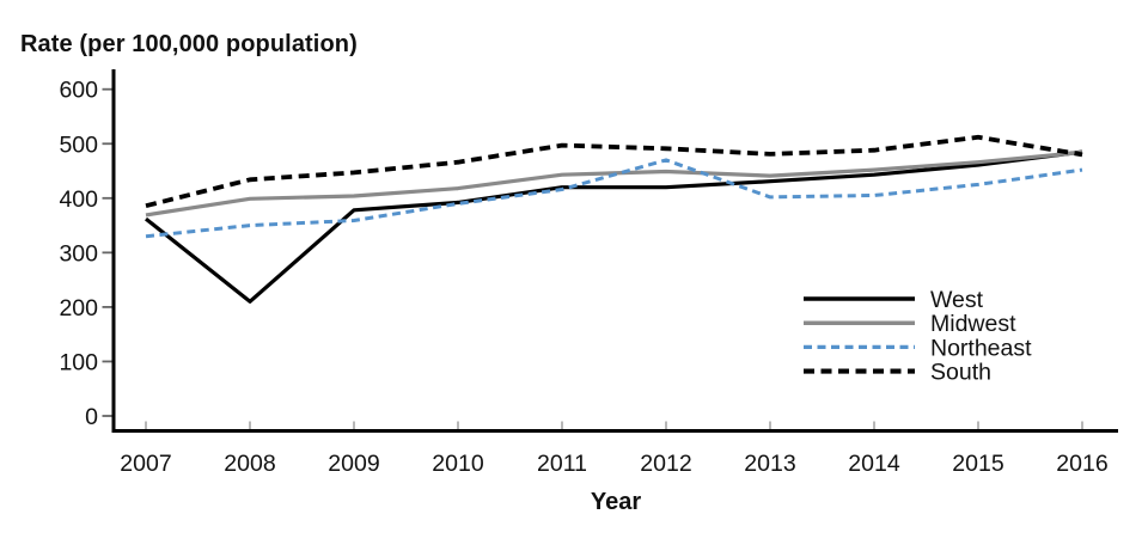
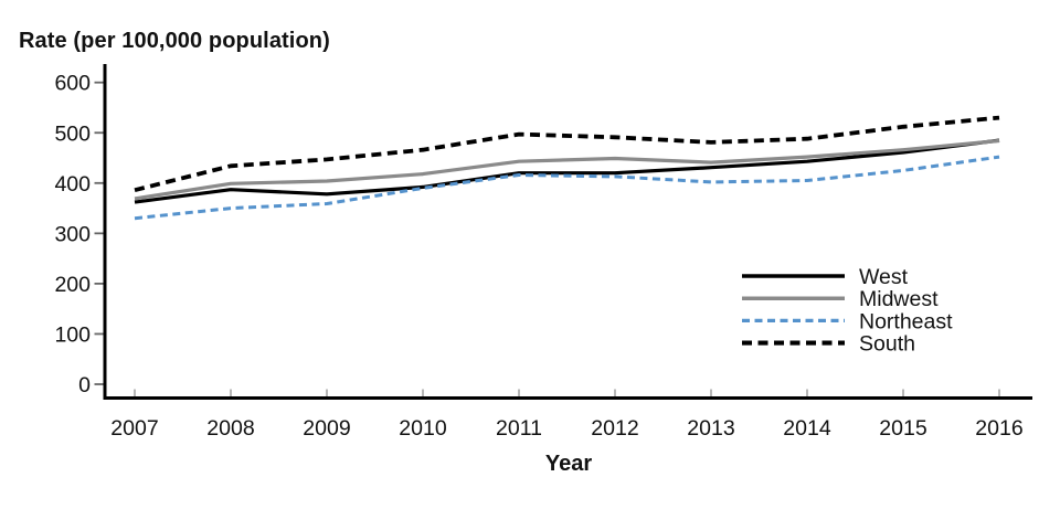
West/2008: 210 -> 390
Northeast/2012: 470 -> 410
South/2016: 480 -> 530
